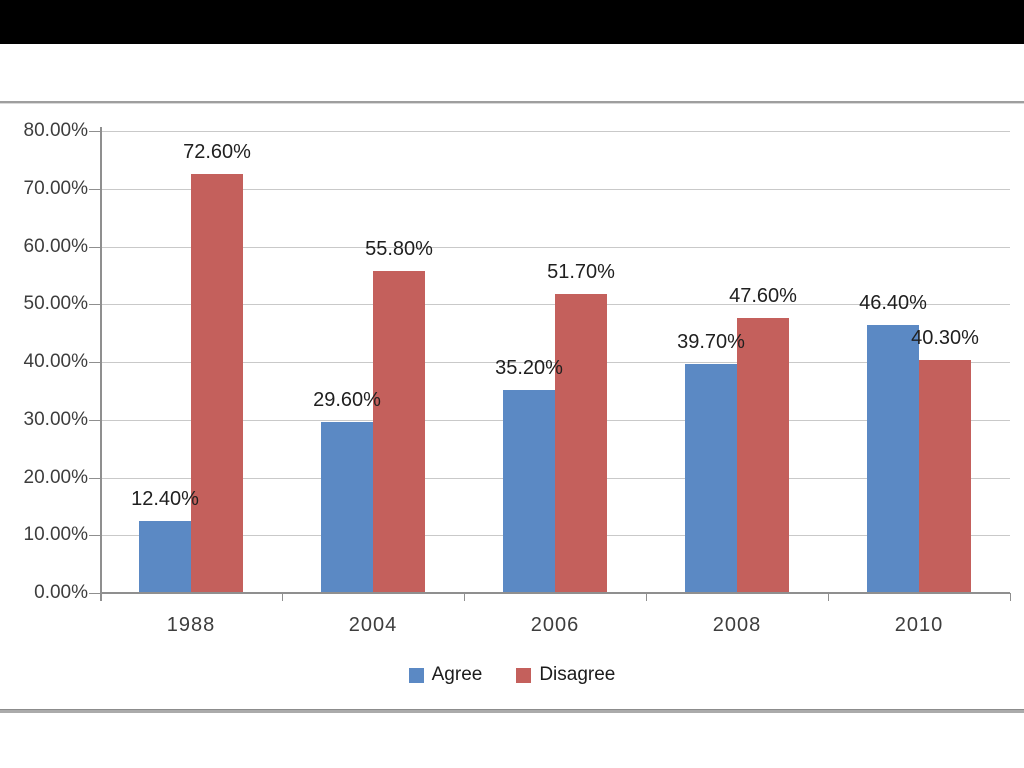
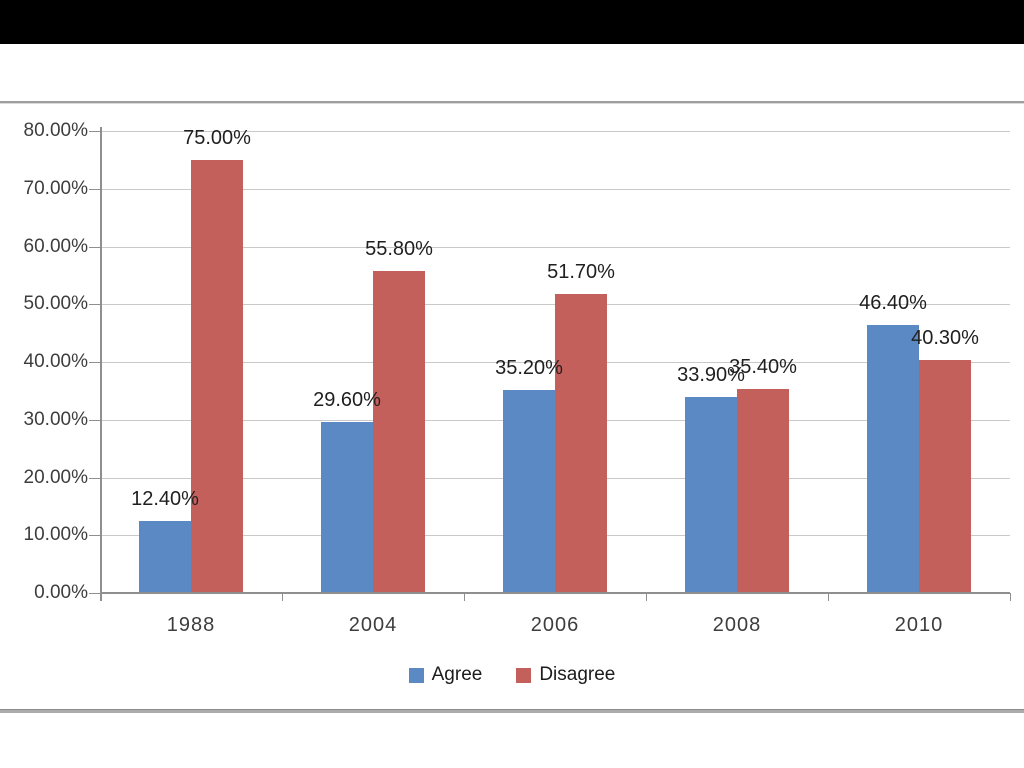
Disagree/1988: 72.60% -> 75.00%
Agree/2008: 39.70% -> 33.90%
Disagree/2008: 47.60% -> 35.40%
